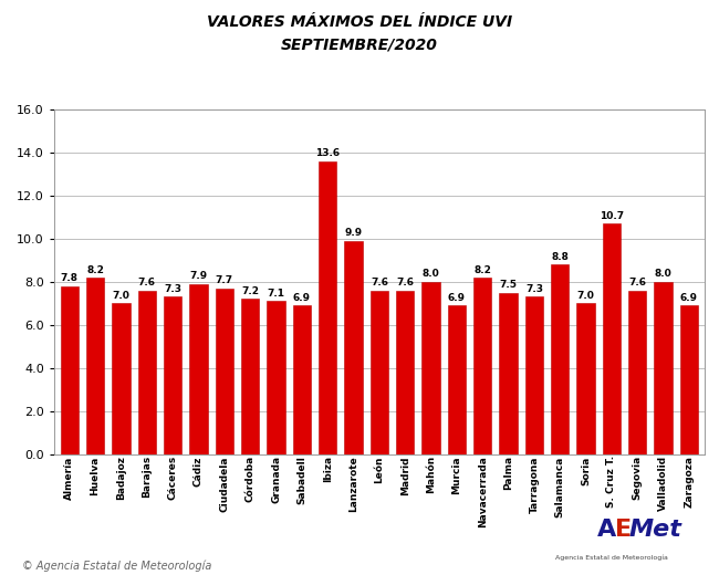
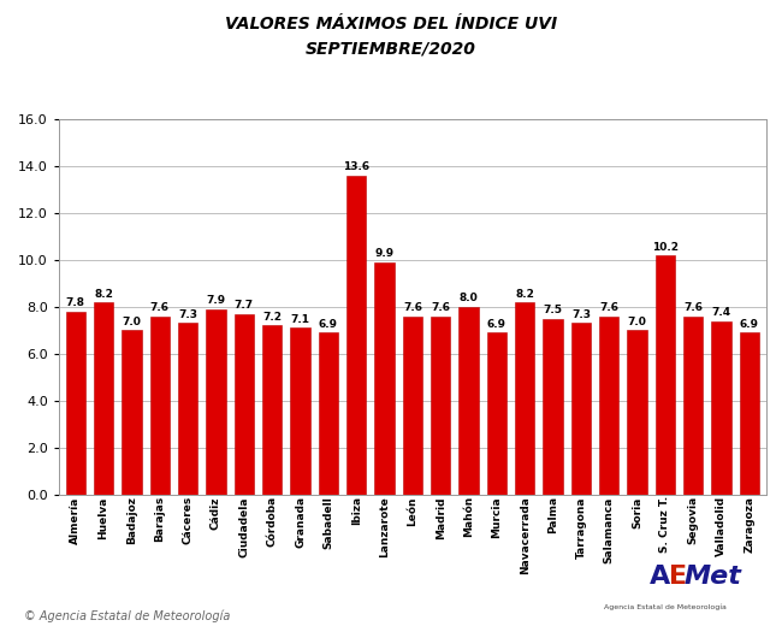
Salamanca: 8.8 -> 7.6
S. Cruz T.: 10.7 -> 10.2
Valladolid: 8.0 -> 7.4
